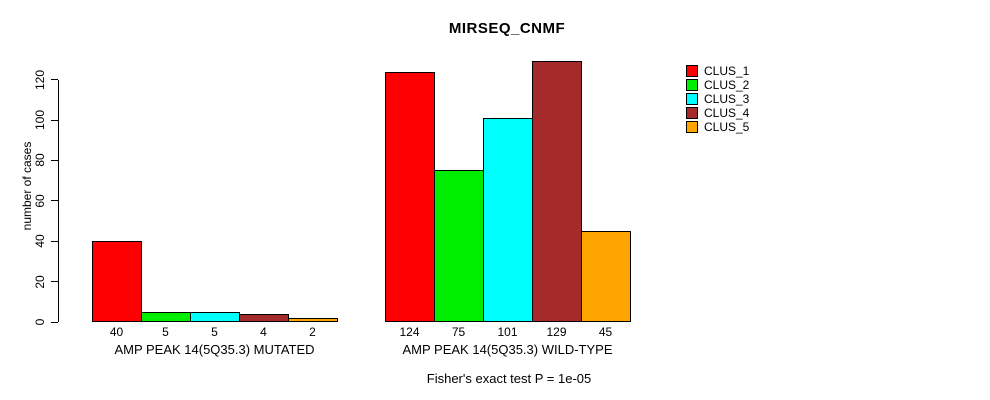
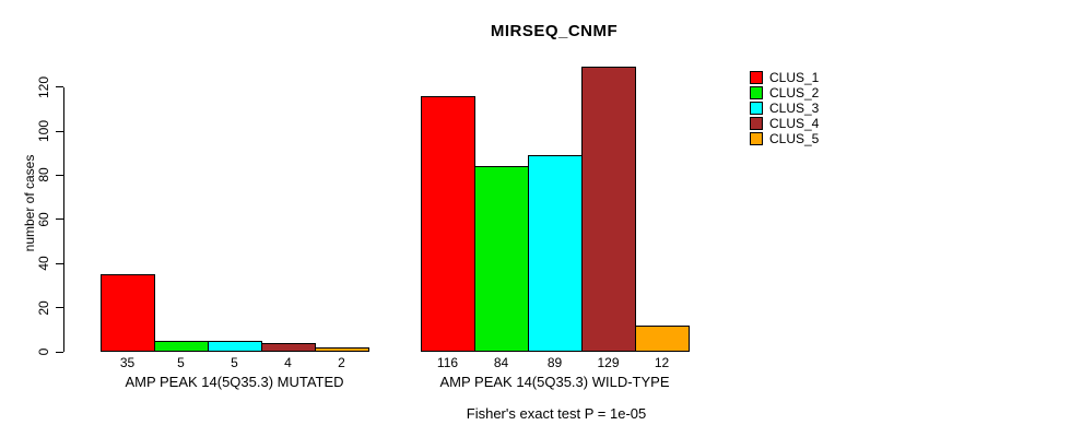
CLUS_1/AMP PEAK 14(5Q35.3) MUTATED: 40 -> 35
CLUS_1/AMP PEAK 14(5Q35.3) WILD-TYPE: 124 -> 116
CLUS_2/AMP PEAK 14(5Q35.3) WILD-TYPE: 75 -> 84
CLUS_3/AMP PEAK 14(5Q35.3) WILD-TYPE: 101 -> 89
CLUS_5/AMP PEAK 14(5Q35.3) WILD-TYPE: 45 -> 12
